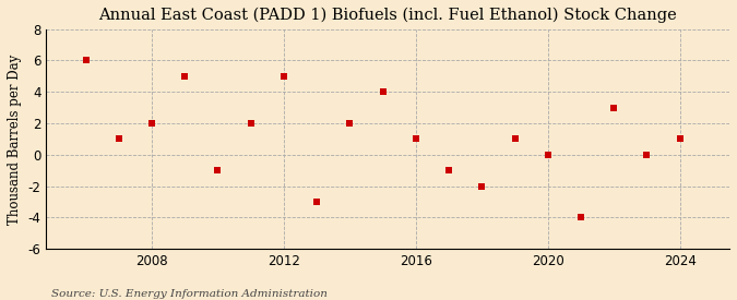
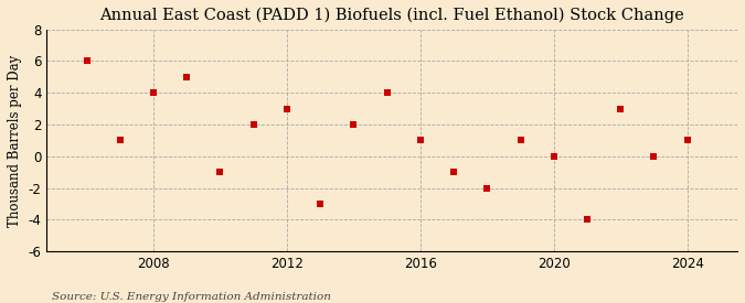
2008: 2 -> 4
2012: 5 -> 3
